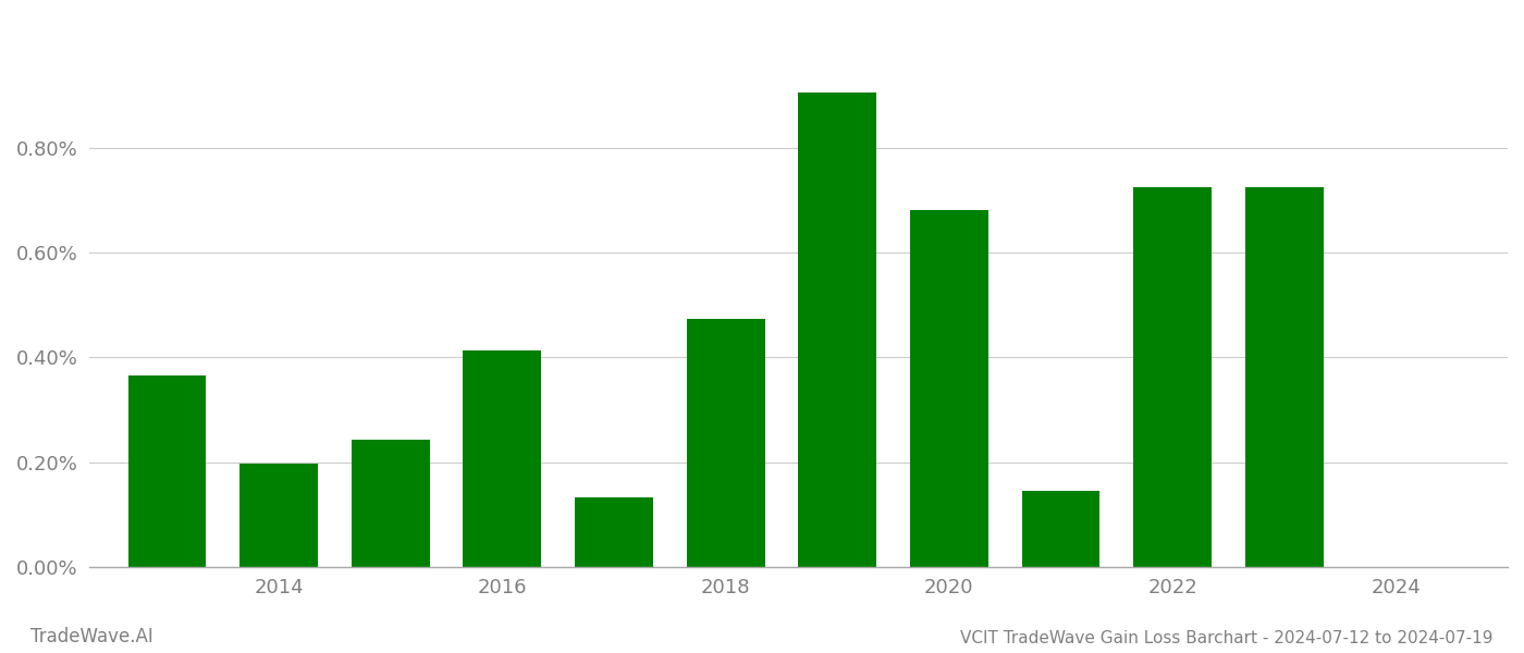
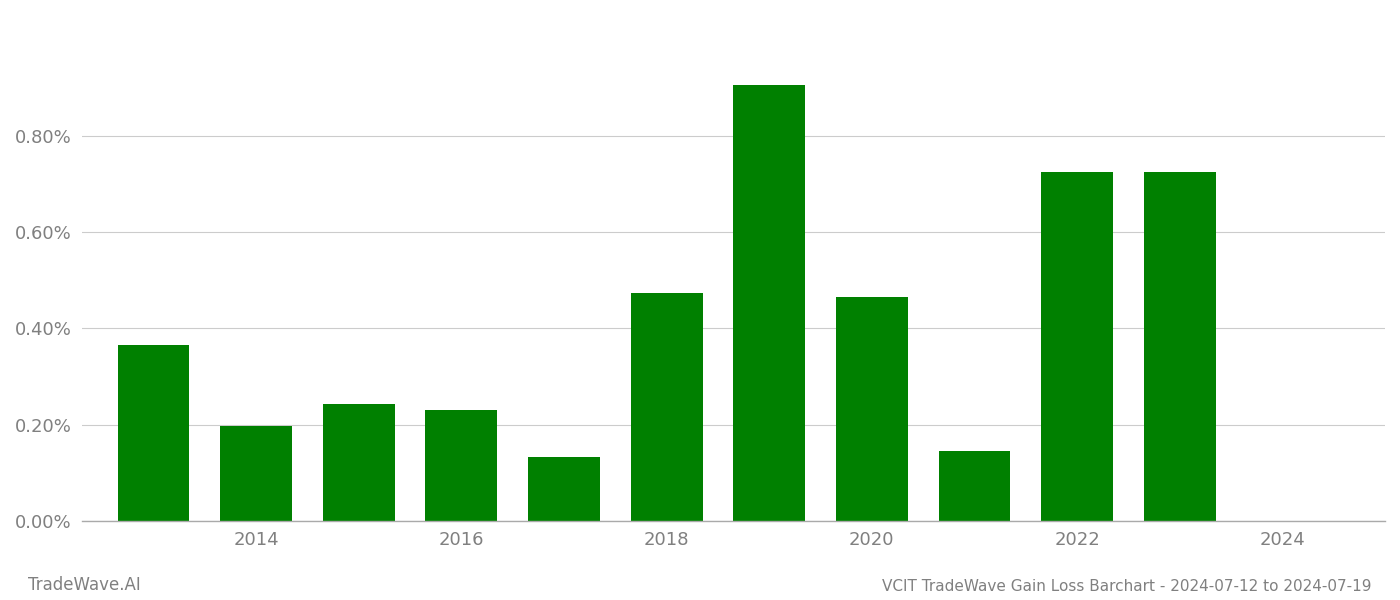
2016: 0.413% -> 0.230%
2020: 0.681% -> 0.465%
